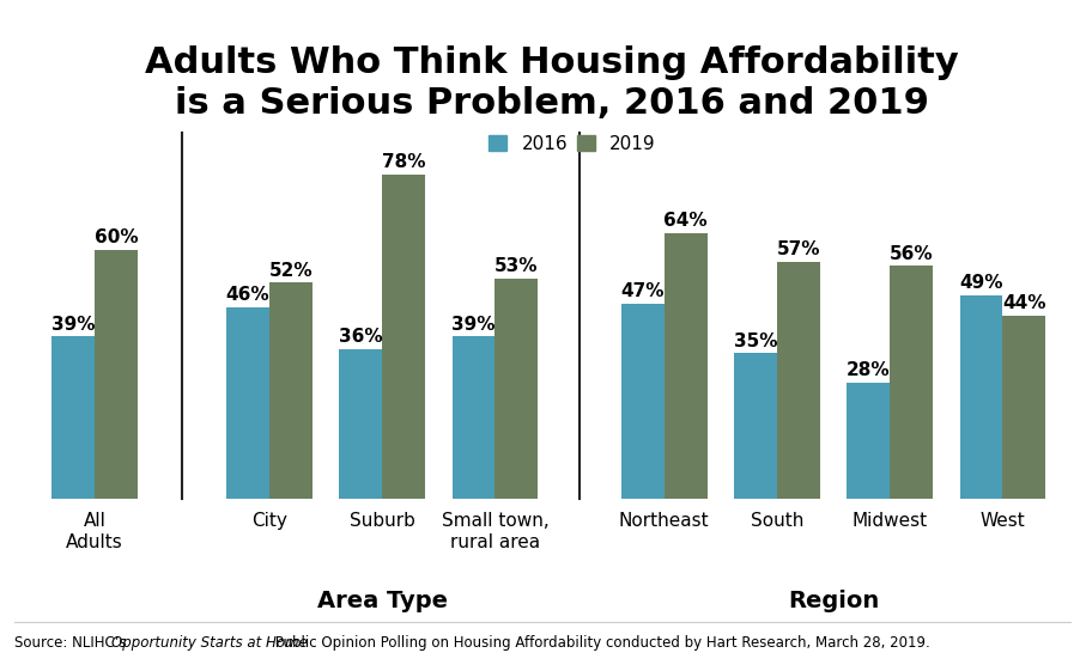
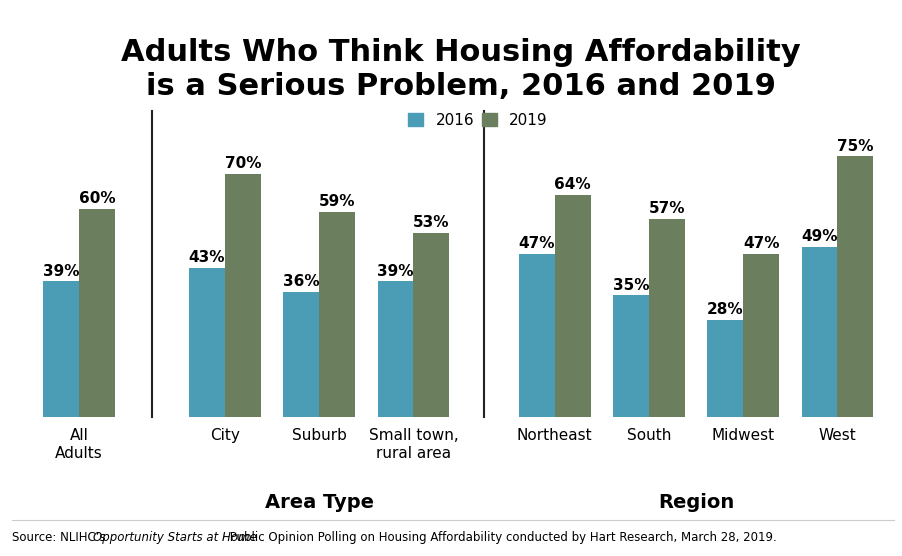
2016/City: 46% -> 43%
2019/City: 52% -> 70%
2019/Suburb: 78% -> 59%
2019/Midwest: 56% -> 47%
2019/West: 44% -> 75%
